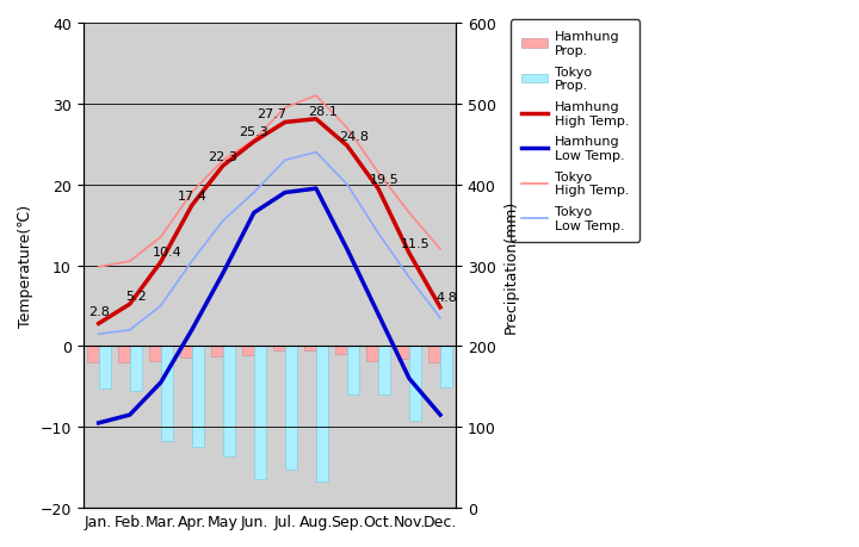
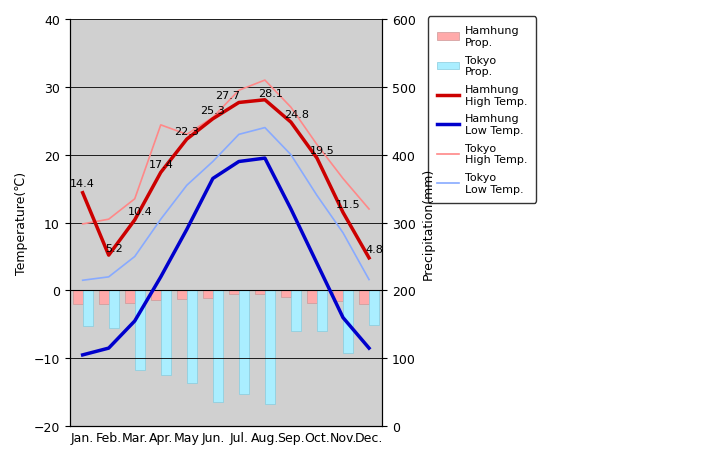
Hamhung High Temp./Jan.: 2.8 -> 14.4
Tokyo High Temp./Apr.: 19.0 -> 24.4
Tokyo Low Temp./Dec.: 3.5 -> 1.6
